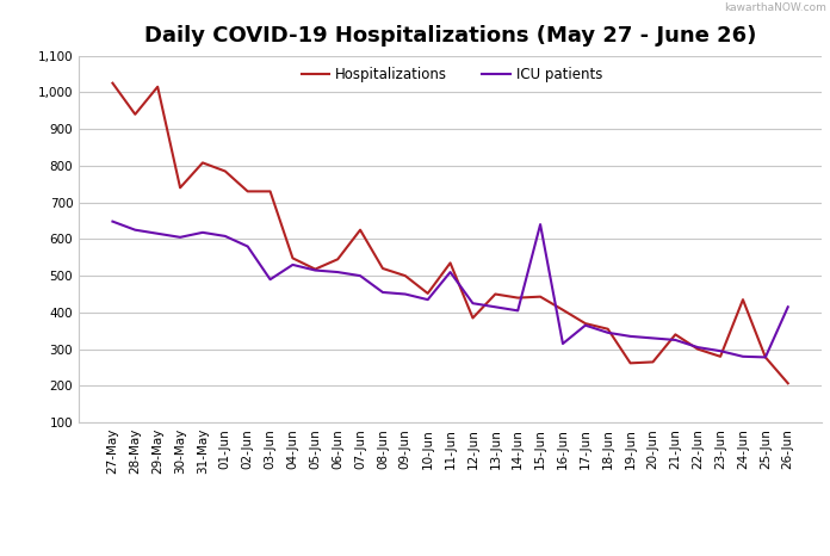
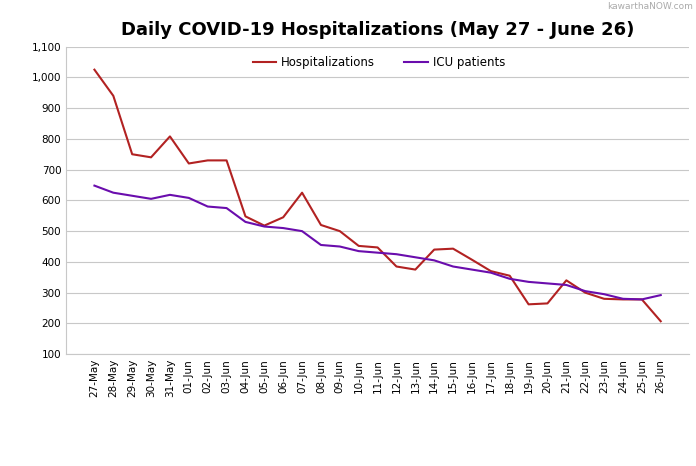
Hospitalizations/29-May: 1,015 -> 750
Hospitalizations/01-Jun: 785 -> 720
ICU patients/03-Jun: 490 -> 575
Hospitalizations/11-Jun: 535 -> 447
ICU patients/11-Jun: 510 -> 430
Hospitalizations/13-Jun: 450 -> 375
ICU patients/15-Jun: 640 -> 385
ICU patients/16-Jun: 315 -> 375
Hospitalizations/24-Jun: 435 -> 278
ICU patients/26-Jun: 415 -> 292
